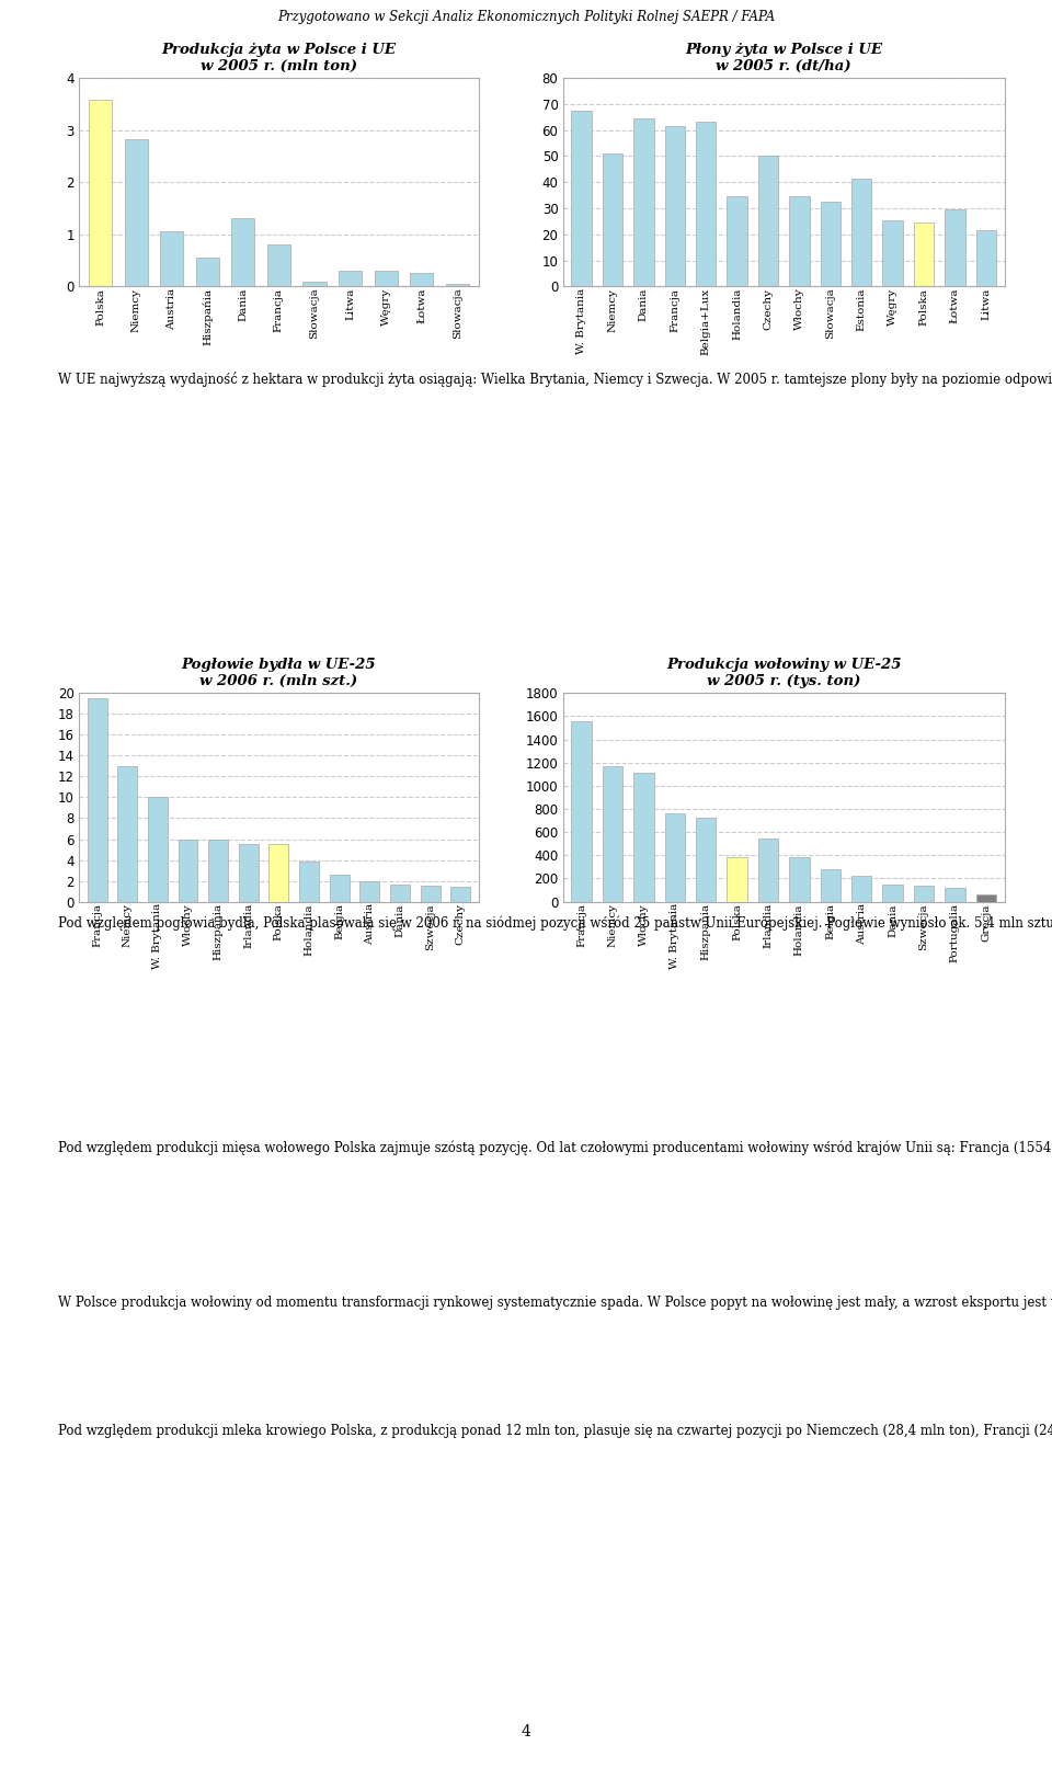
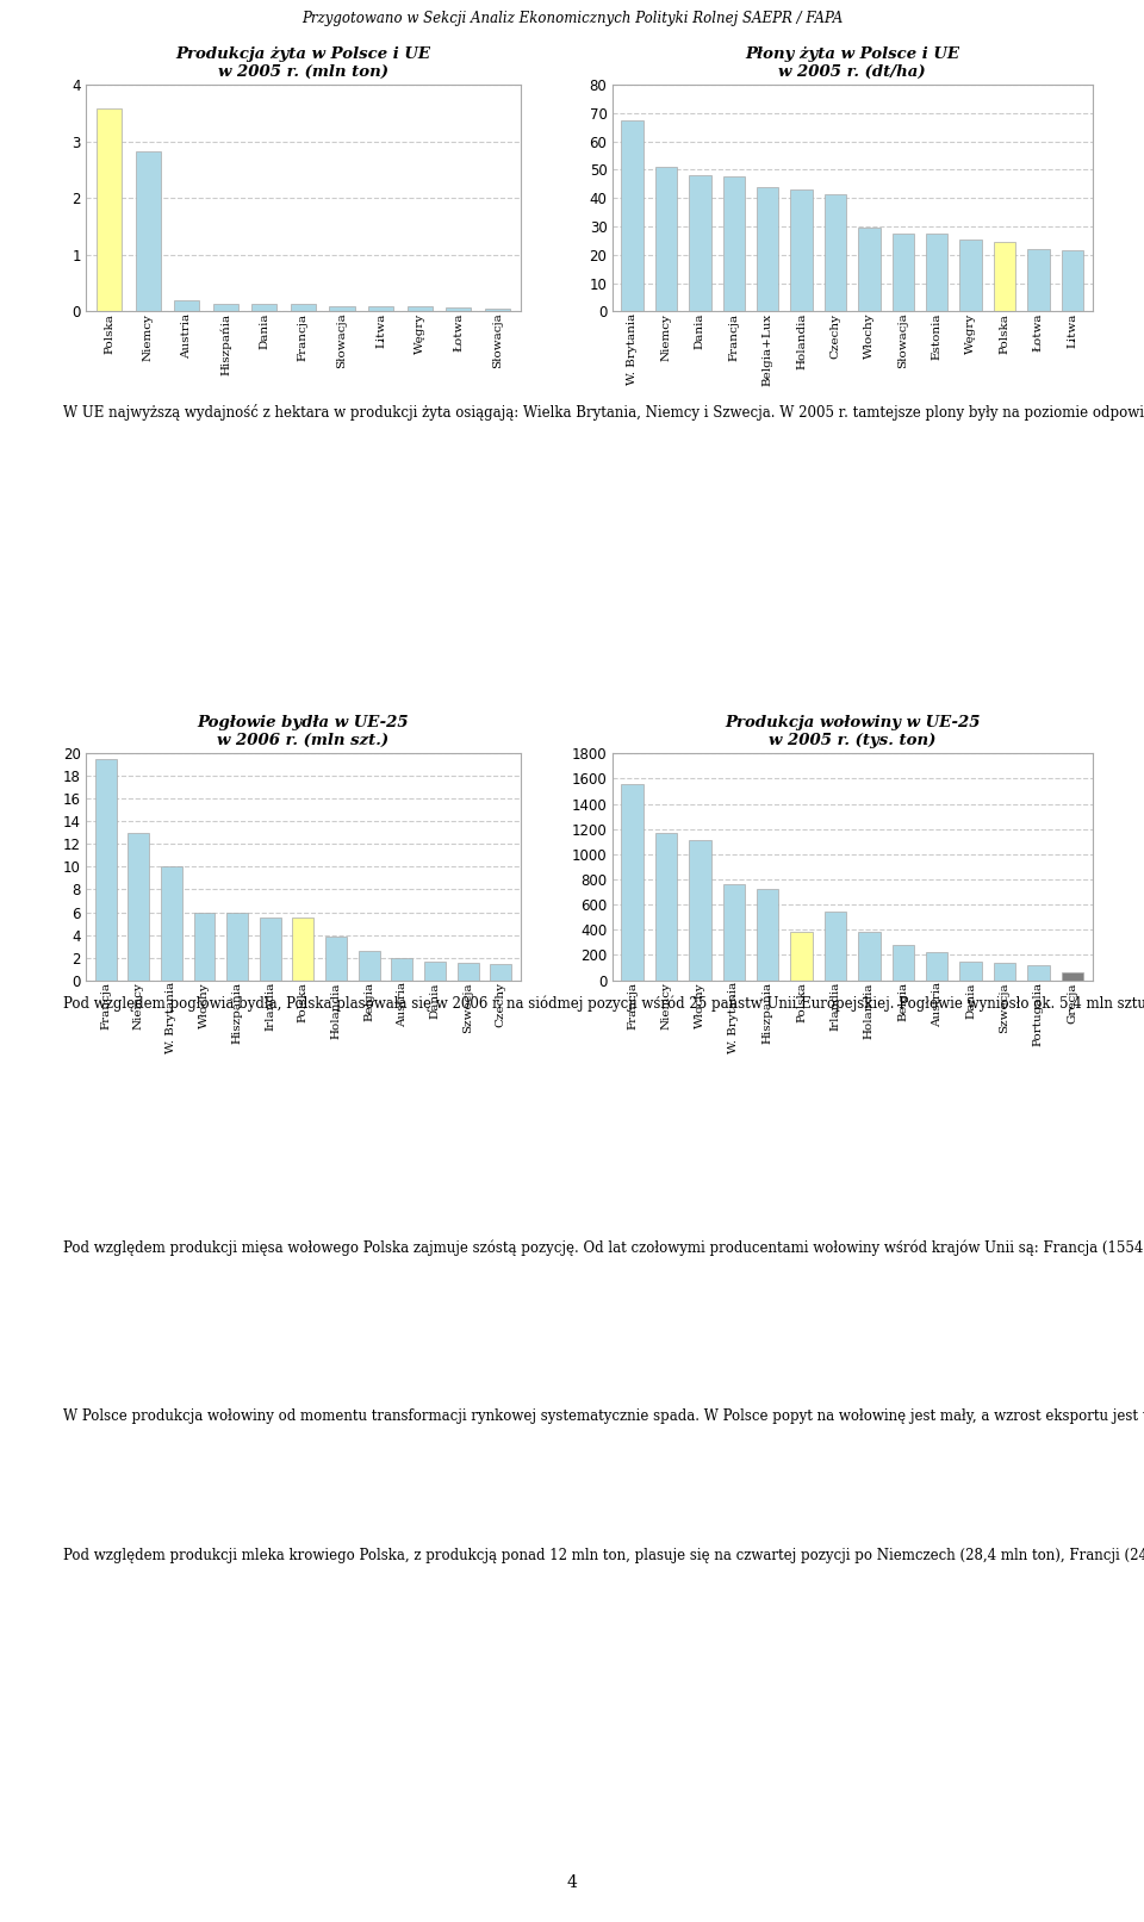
Produkcja żyta w Polsce i UE w 2005 r. (mln ton)/Austria: 1.05 -> 0.19
Produkcja żyta w Polsce i UE w 2005 r. (mln ton)/Hiszpańia: 0.55 -> 0.14
Produkcja żyta w Polsce i UE w 2005 r. (mln ton)/Dania: 1.30 -> 0.14
Produkcja żyta w Polsce i UE w 2005 r. (mln ton)/Francja: 0.80 -> 0.13
Produkcja żyta w Polsce i UE w 2005 r. (mln ton)/Litwa: 0.30 -> 0.10
Produkcja żyta w Polsce i UE w 2005 r. (mln ton)/Węgry: 0.30 -> 0.09
Produkcja żyta w Polsce i UE w 2005 r. (mln ton)/Łotwa: 0.25 -> 0.07
Płony żyta w Polsce i UE w 2005 r. (dt/ha)/Dania: 64.5 -> 48.0
Płony żyta w Polsce i UE w 2005 r. (dt/ha)/Francja: 61.5 -> 47.5
Płony żyta w Polsce i UE w 2005 r. (dt/ha)/Belgia+Lux: 63.0 -> 44.0
Płony żyta w Polsce i UE w 2005 r. (dt/ha)/Holandia: 34.5 -> 43.0
Płony żyta w Polsce i UE w 2005 r. (dt/ha)/Czechy: 50.0 -> 41.5
Płony żyta w Polsce i UE w 2005 r. (dt/ha)/Włochy: 34.5 -> 29.5
Płony żyta w Polsce i UE w 2005 r. (dt/ha)/Słowacja: 32.5 -> 27.5
Płony żyta w Polsce i UE w 2005 r. (dt/ha)/Estonia: 41.5 -> 27.5
Płony żyta w Polsce i UE w 2005 r. (dt/ha)/Łotwa: 29.5 -> 22.0
